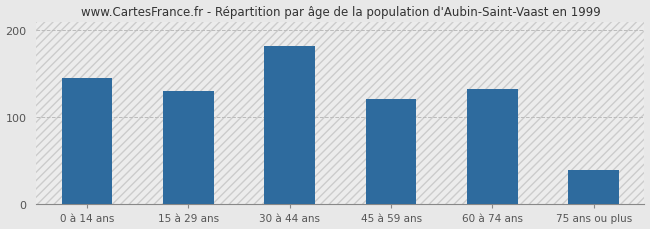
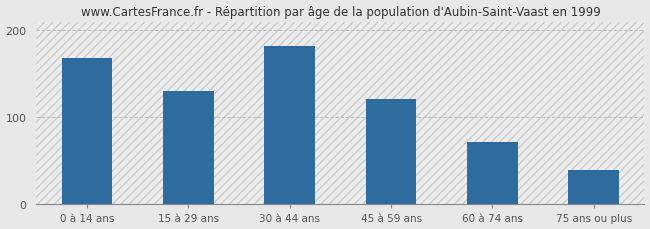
0 à 14 ans: 145 -> 168
60 à 74 ans: 133 -> 72
